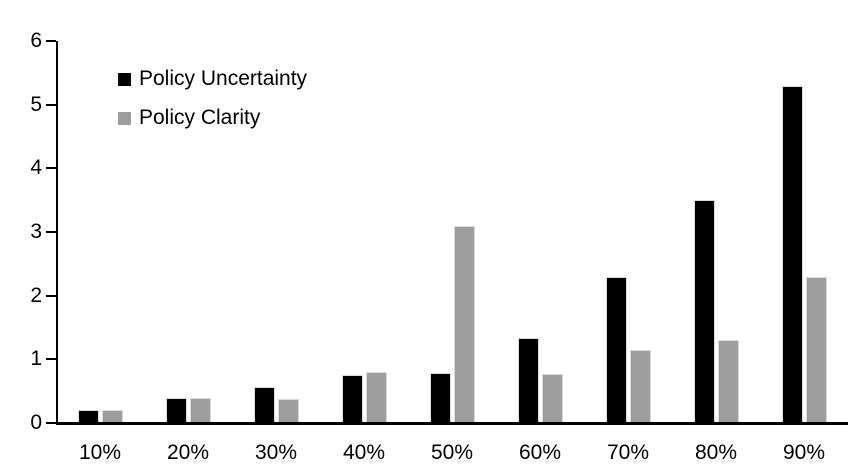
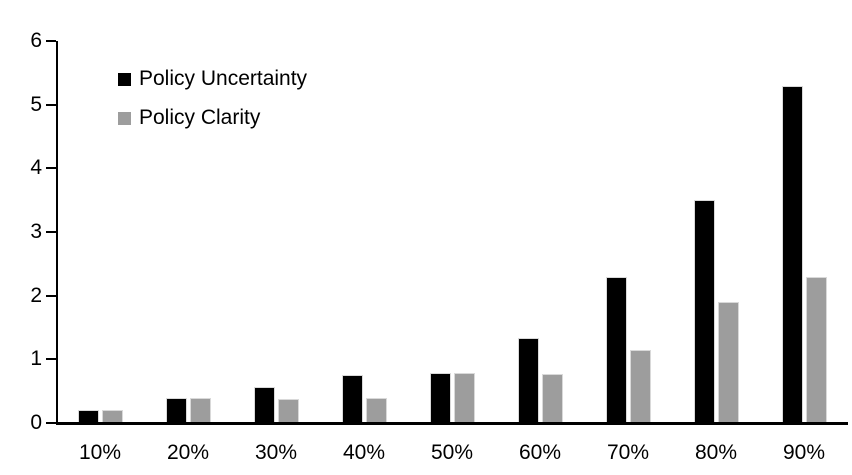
Policy Clarity/40%: 0.8 -> 0.4
Policy Clarity/50%: 3.1 -> 0.8
Policy Clarity/80%: 1.3 -> 1.9
